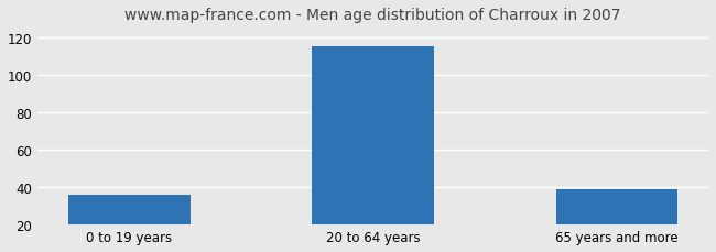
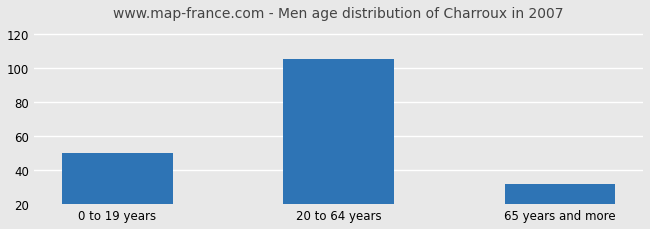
0 to 19 years: 36 -> 50
20 to 64 years: 115 -> 105
65 years and more: 39 -> 32
